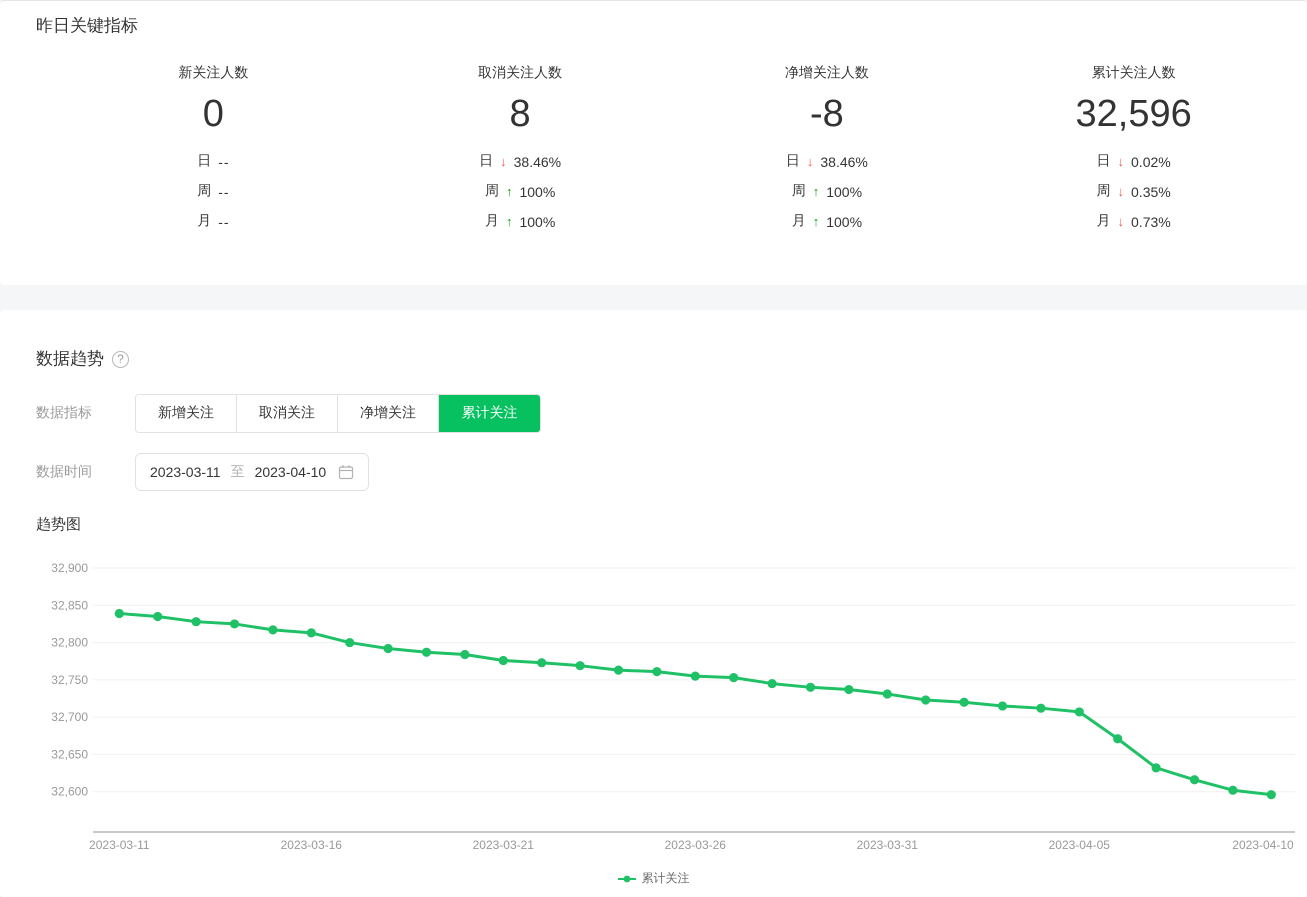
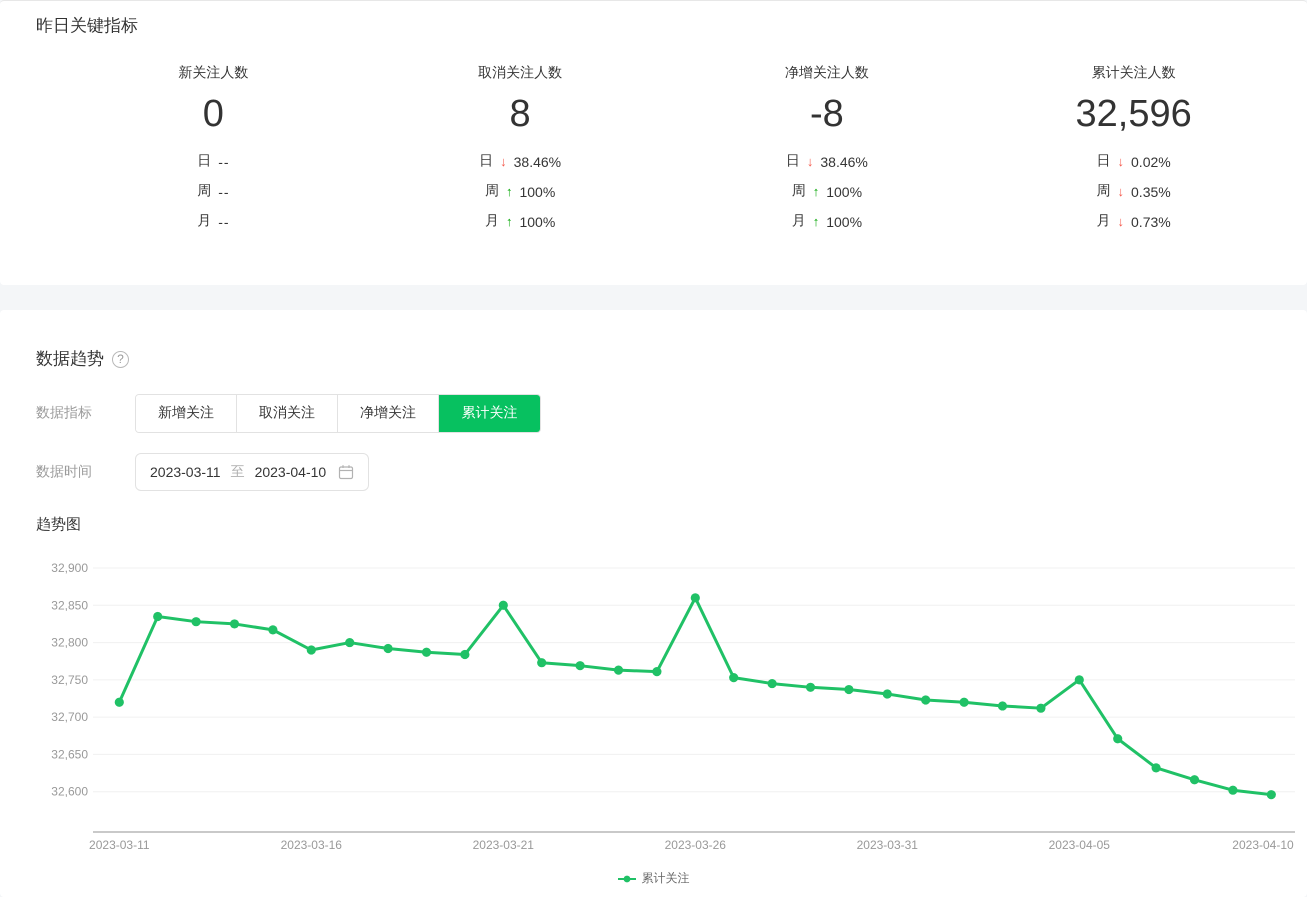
2023-03-11: 32840 -> 32720
2023-03-16: 32810 -> 32790
2023-03-21: 32780 -> 32850
2023-03-26: 32760 -> 32860
2023-04-05: 32710 -> 32750
